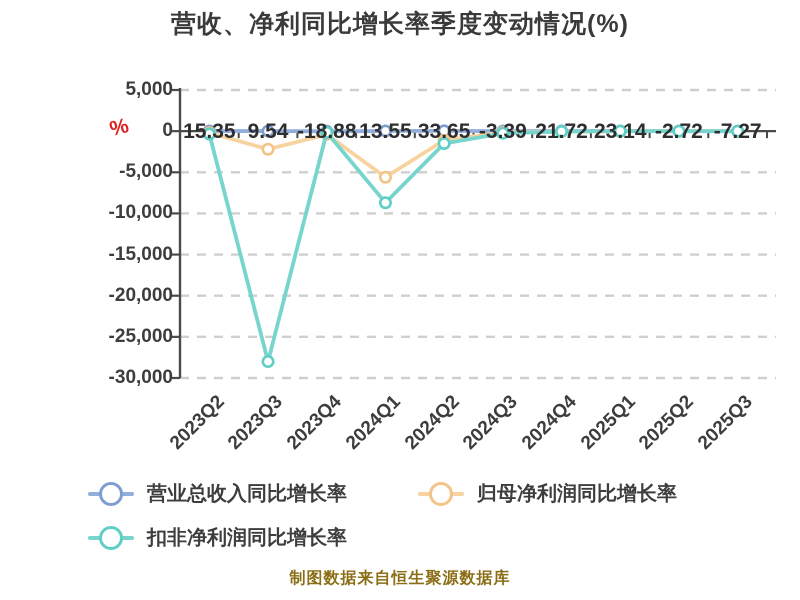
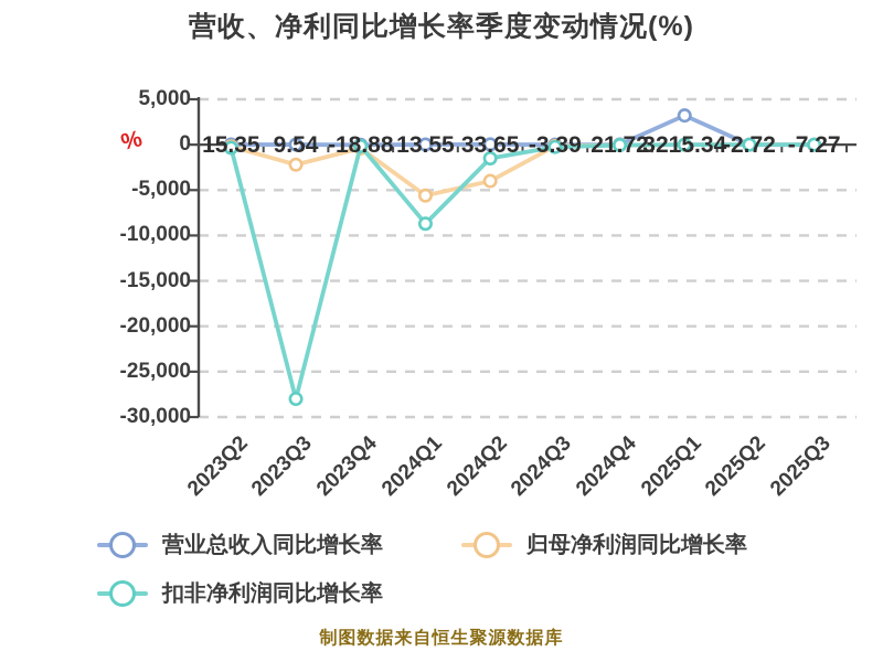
归母净利润同比增长率/2024Q2: -1000 -> -4000
营业总收入同比增长率/2025Q1: 23.14 -> 3215.34
